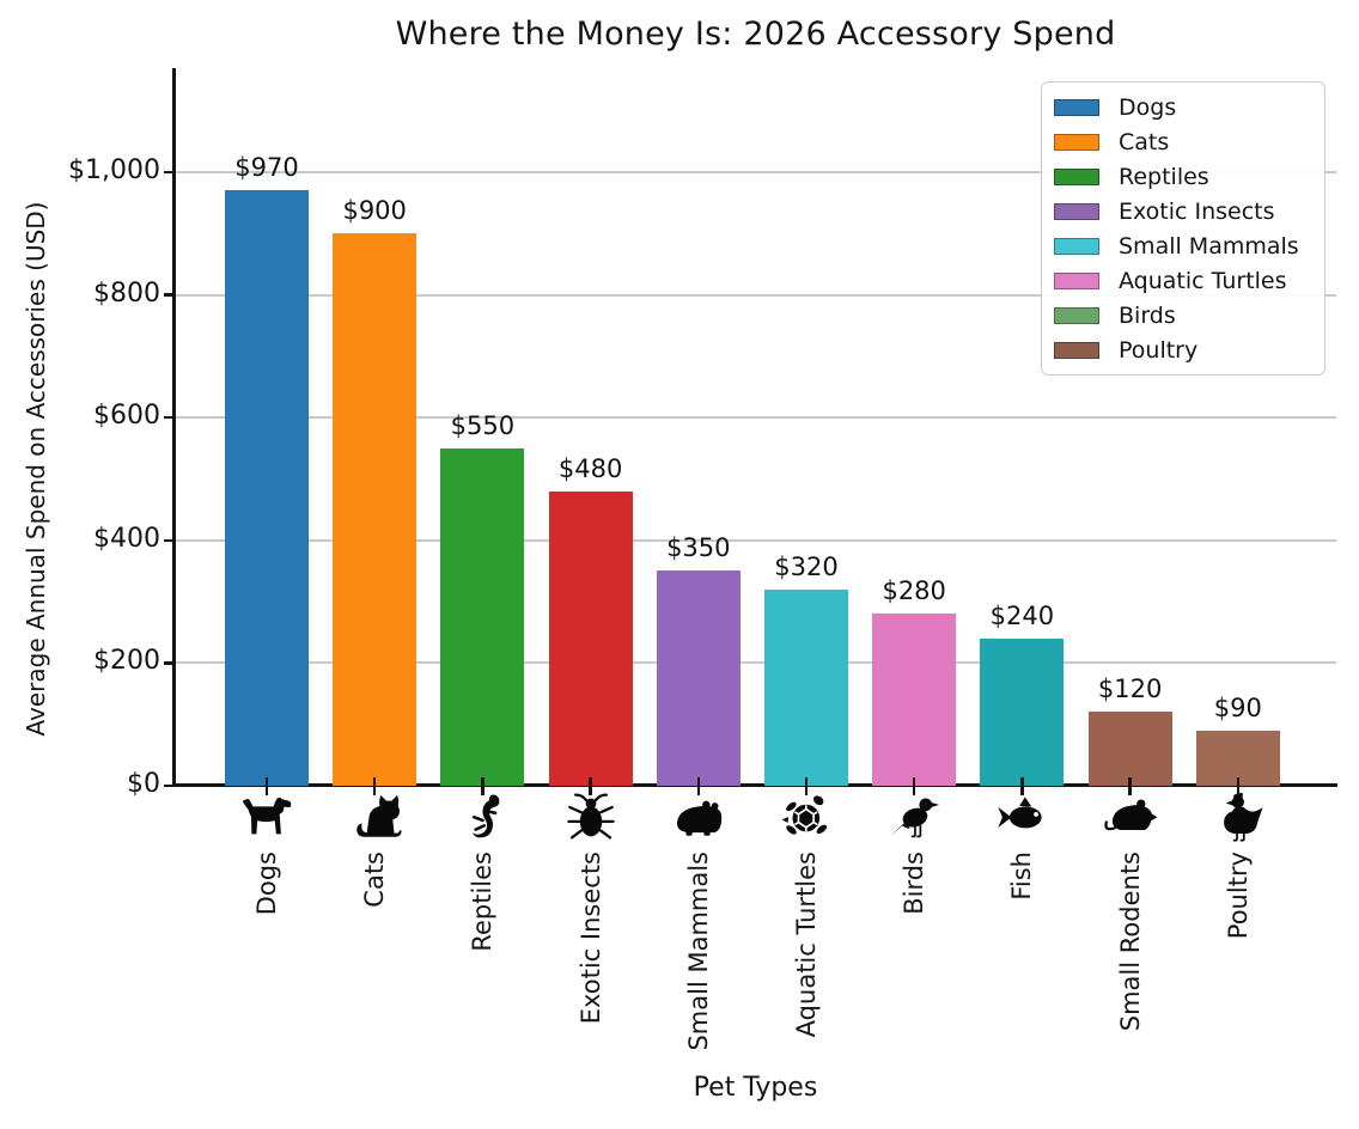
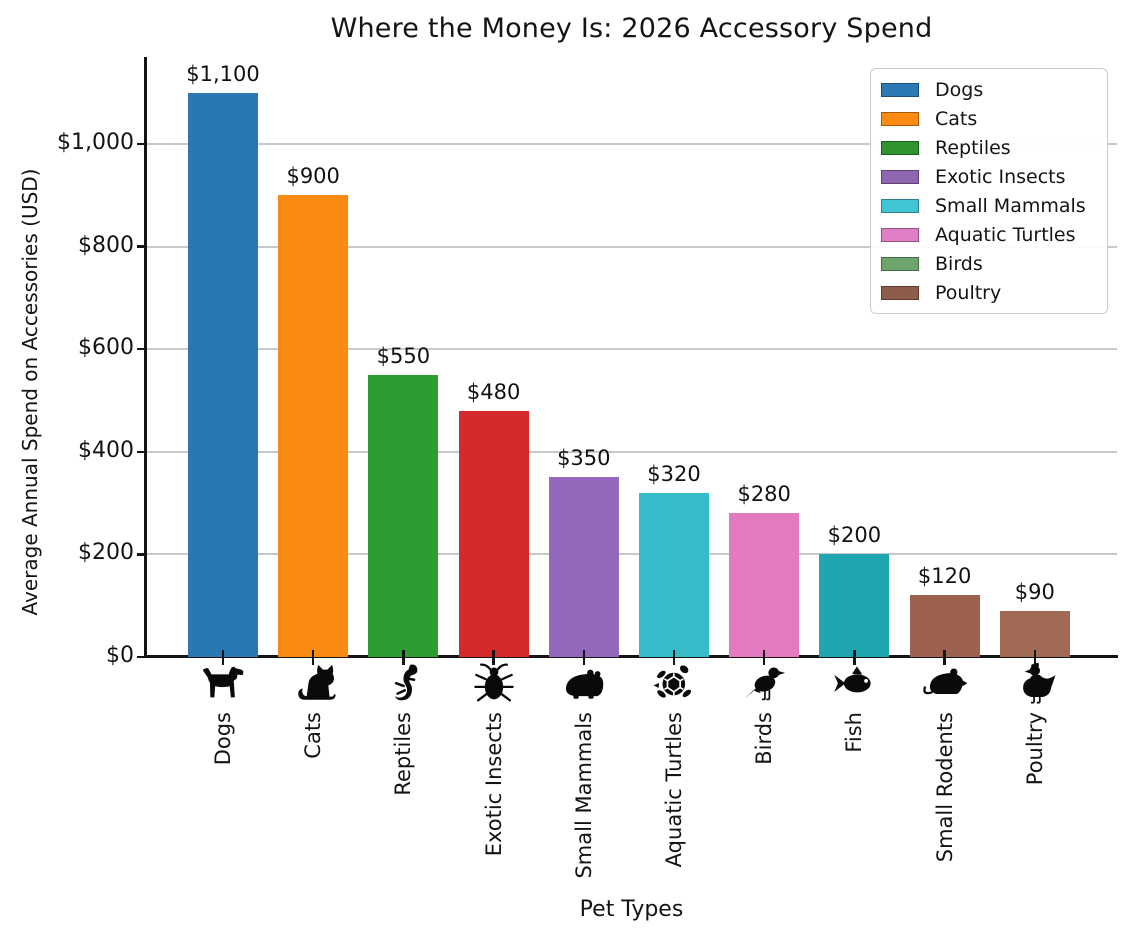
Dogs: $970 -> $1,100
Fish: $240 -> $200
